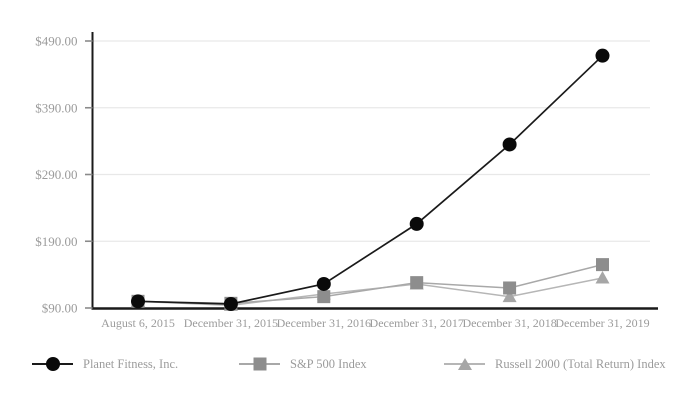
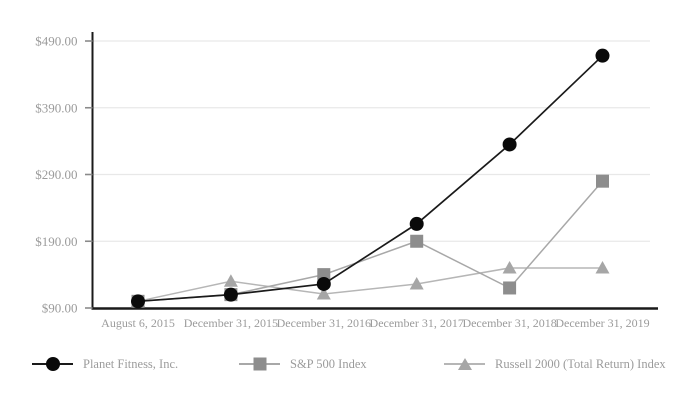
Planet Fitness, Inc./December 31, 2015: $100 -> $110
S&P 500 Index/December 31, 2015: $100 -> $110
Russell 2000 (Total Return) Index/December 31, 2015: $90 -> $130
S&P 500 Index/December 31, 2016: $110 -> $140
S&P 500 Index/December 31, 2017: $130 -> $190
Russell 2000 (Total Return) Index/December 31, 2018: $110 -> $150
S&P 500 Index/December 31, 2019: $160 -> $280
Russell 2000 (Total Return) Index/December 31, 2019: $140 -> $150
